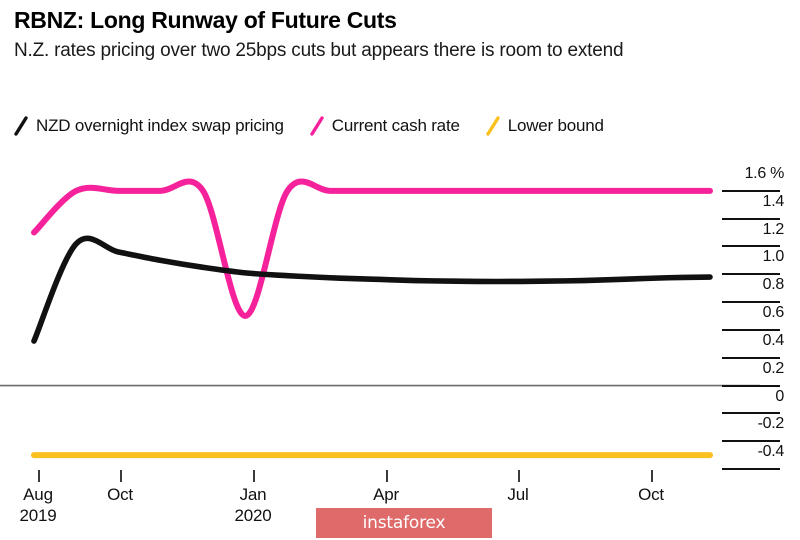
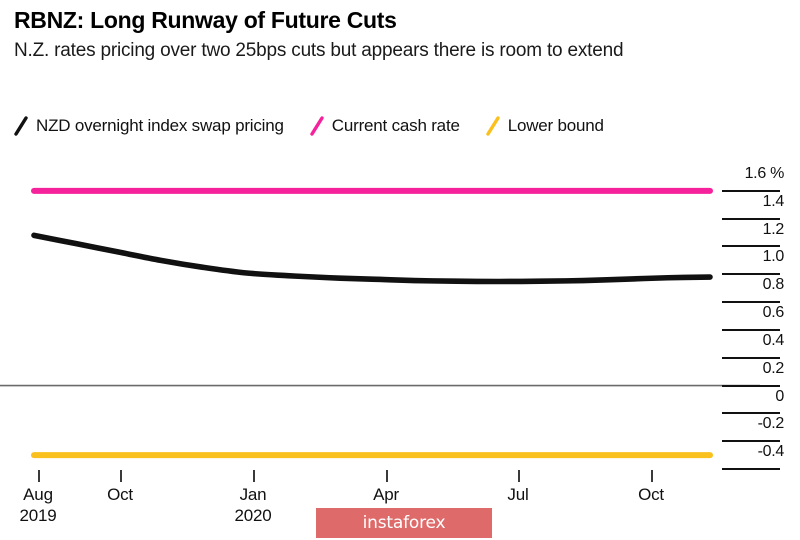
NZD overnight index swap pricing/Aug 2019: 0.32% -> 1.08%
Current cash rate/Aug 2019: 1.1% -> 1.4%
Current cash rate/Jan 2020: 0.5% -> 1.4%
